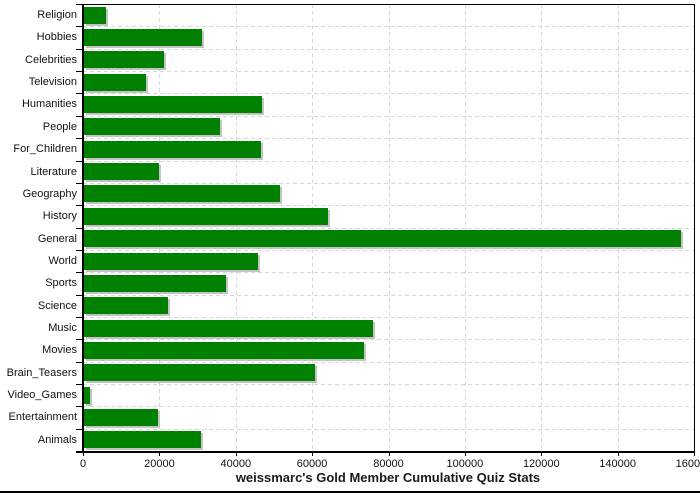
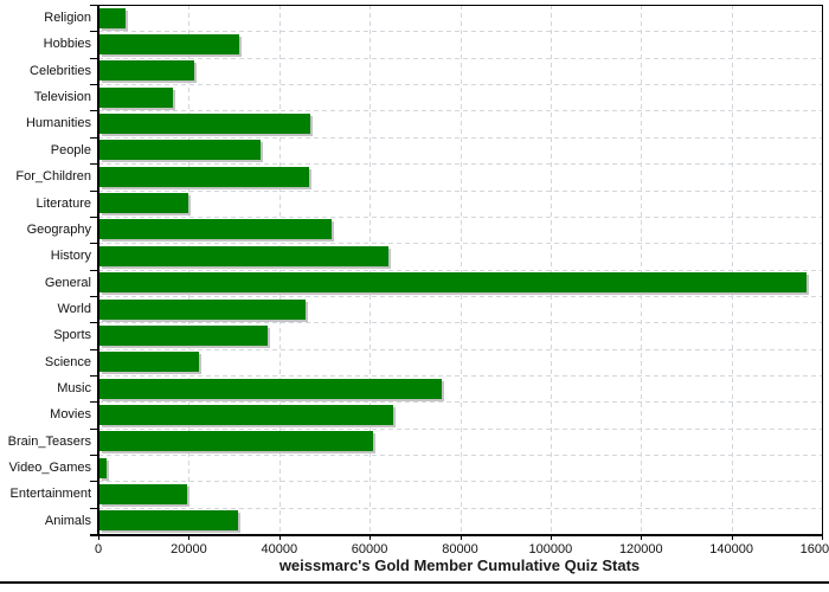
Movies: 73000 -> 65000
